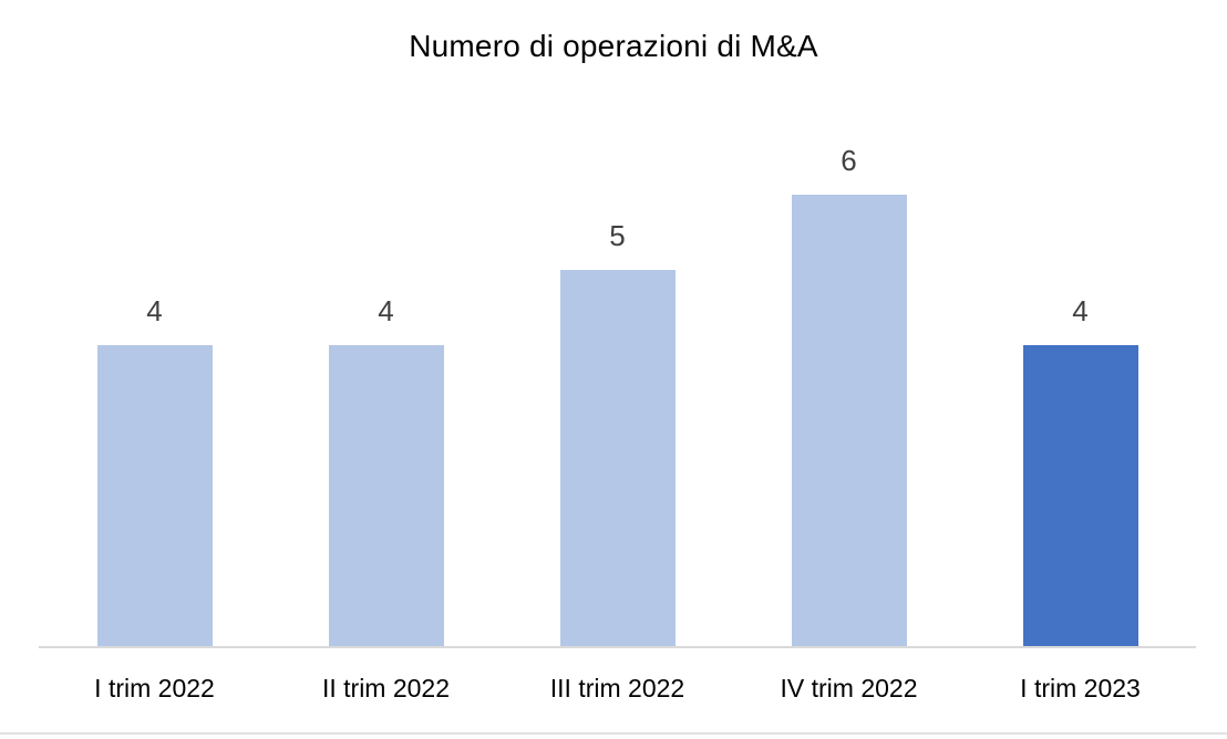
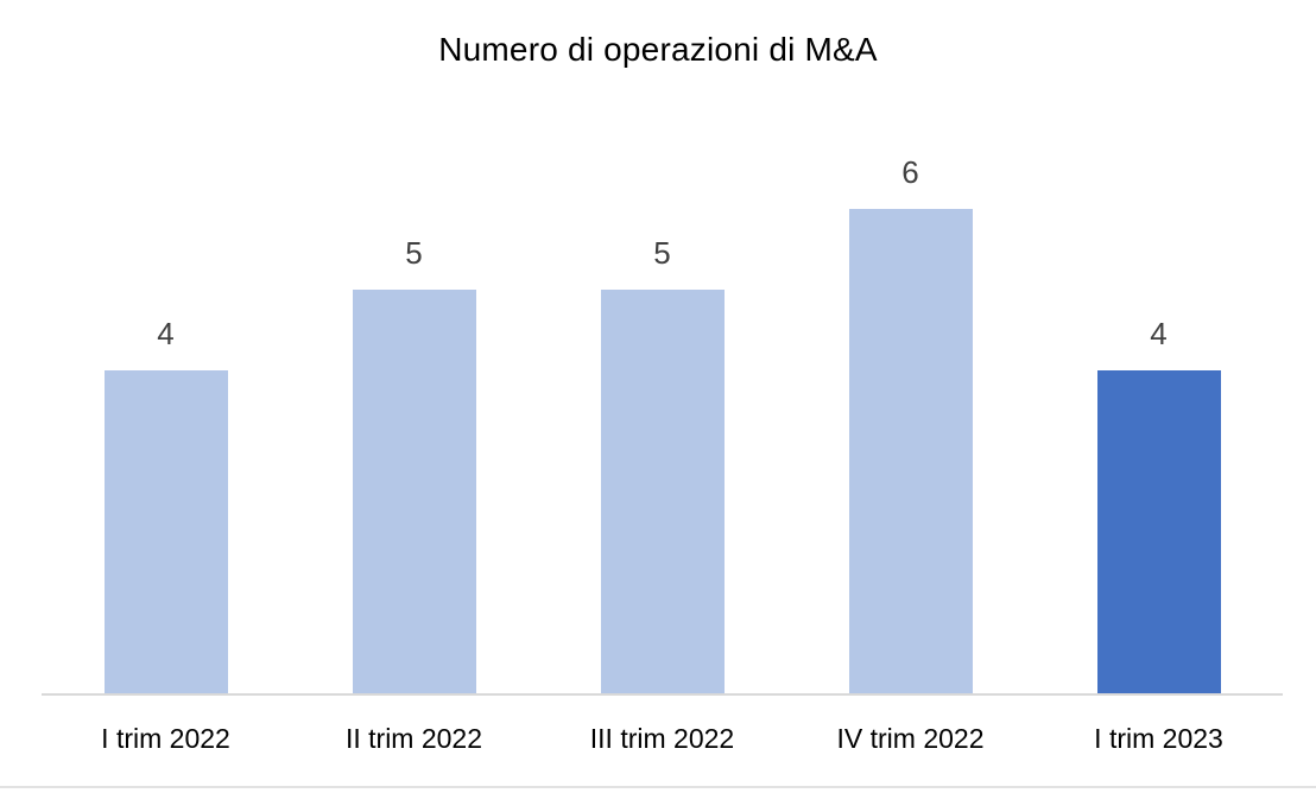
II trim 2022: 4 -> 5
